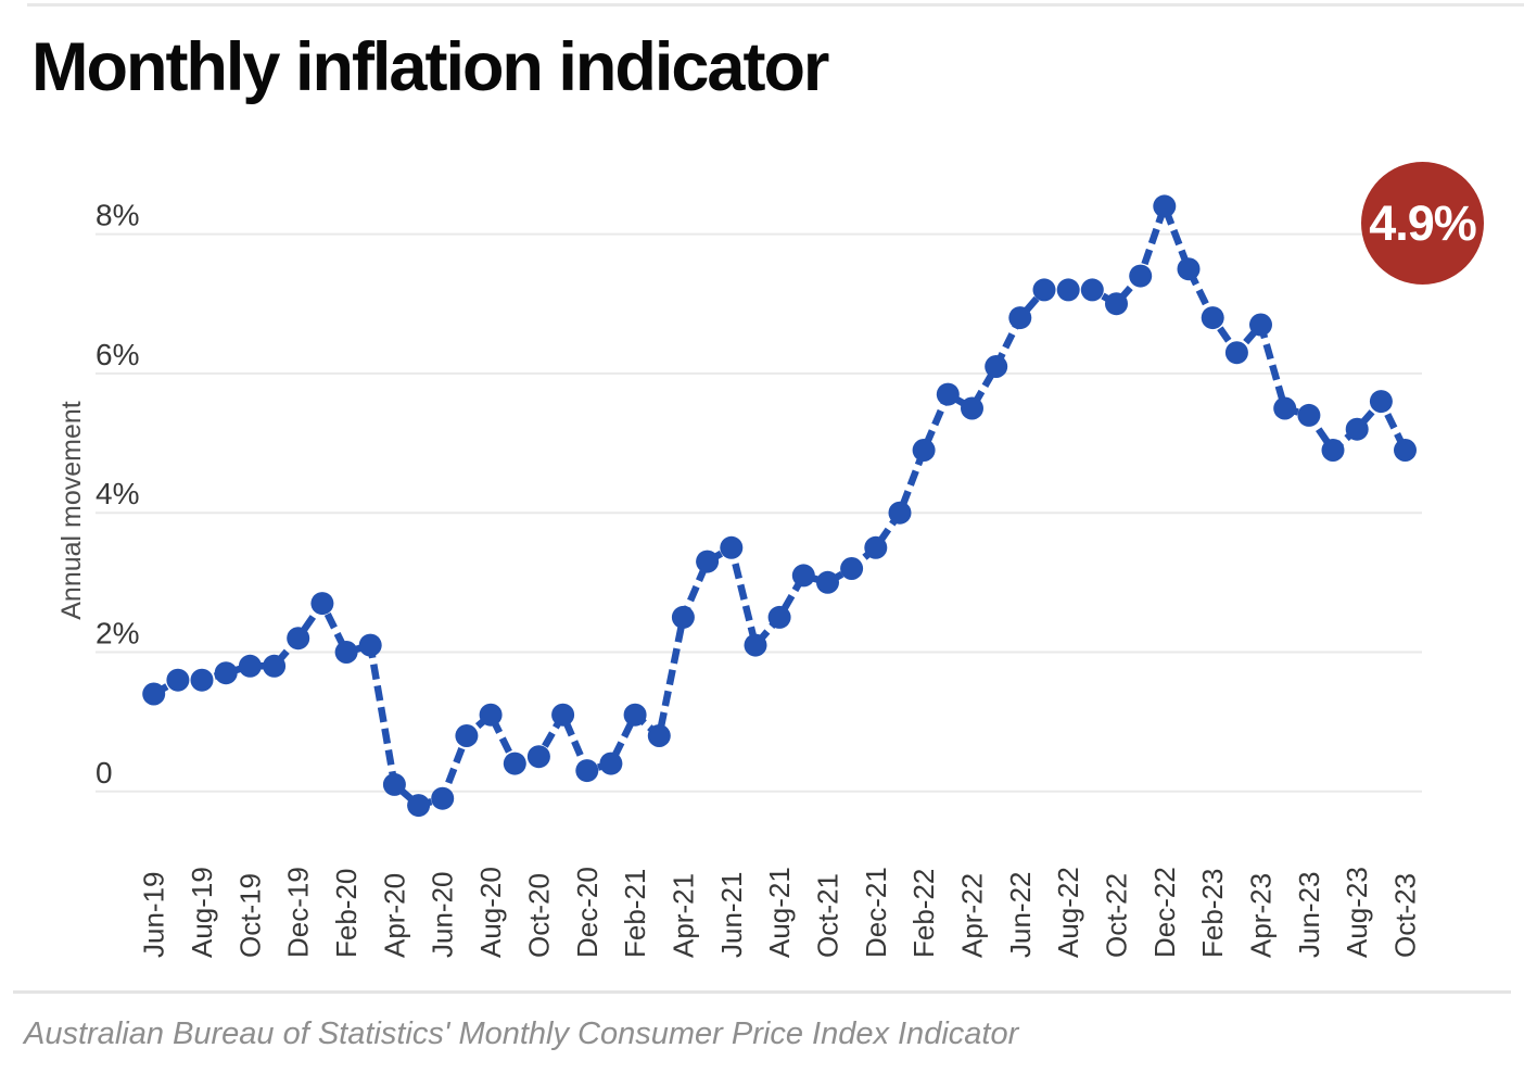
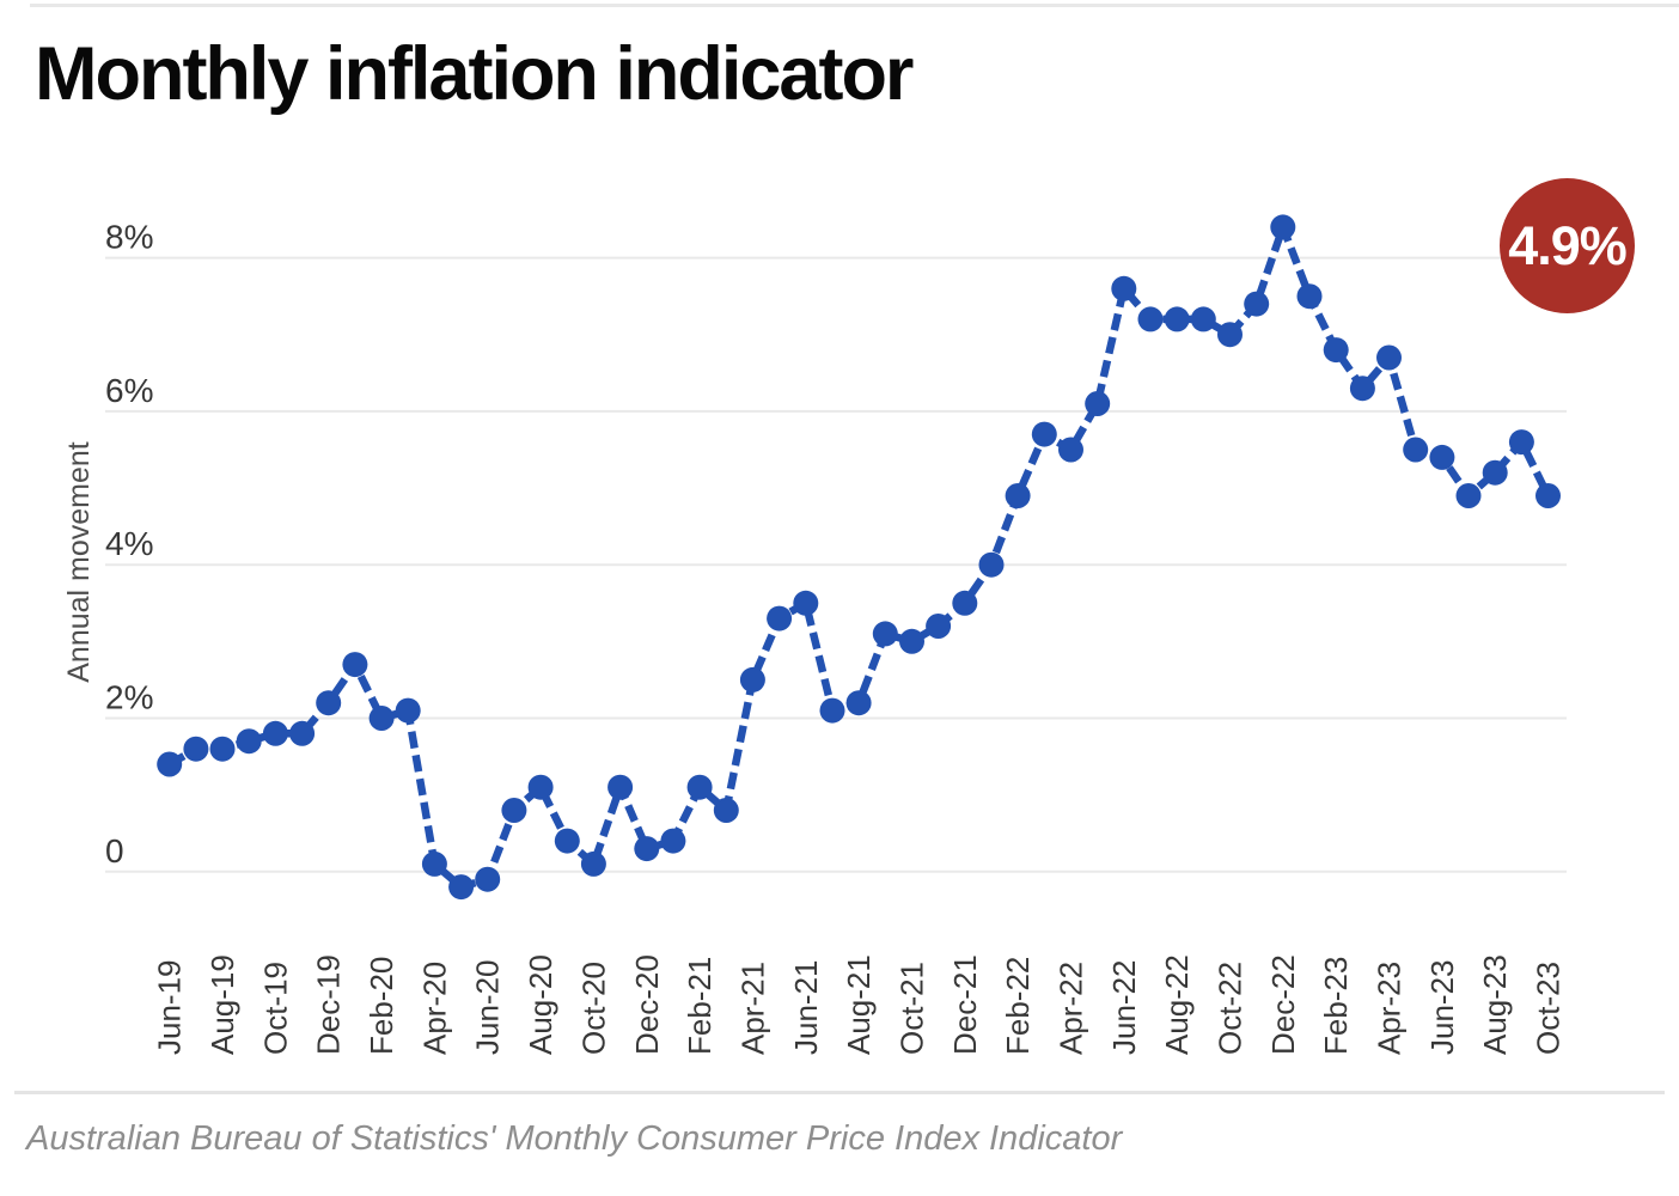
Oct-20: 0.5% -> 0.1%
Aug-21: 2.5% -> 2.2%
Jun-22: 6.8% -> 7.6%
